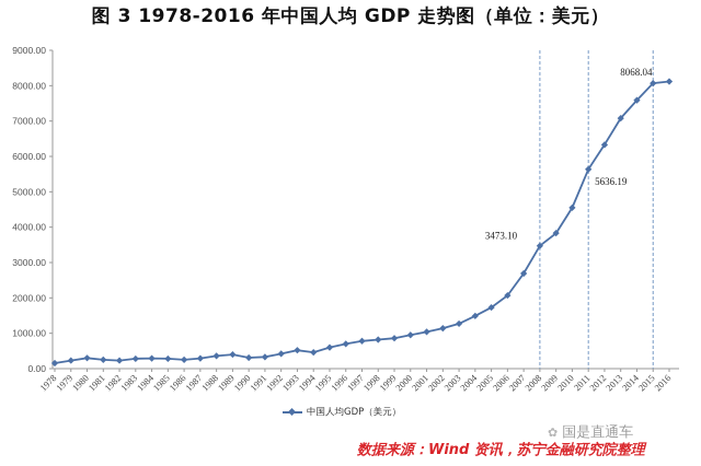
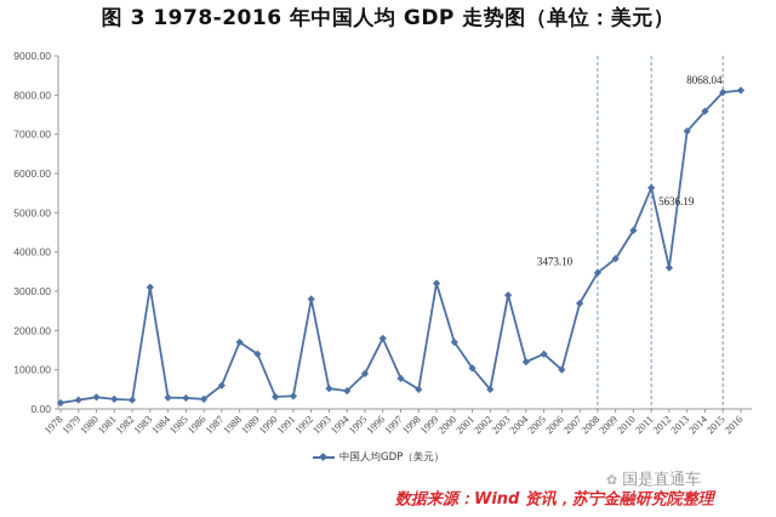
1983: 300 -> 3100
1987: 300 -> 600
1988: 400 -> 1700
1989: 400 -> 1400
1992: 400 -> 2800
1995: 600 -> 900
1996: 700 -> 1800
1998: 800 -> 500
1999: 900 -> 3200
2000: 1000 -> 1700
2002: 1100 -> 500
2003: 1300 -> 2900
2004: 1500 -> 1200
2005: 1700 -> 1400
2006: 2100 -> 1000
2012: 6300 -> 3600
